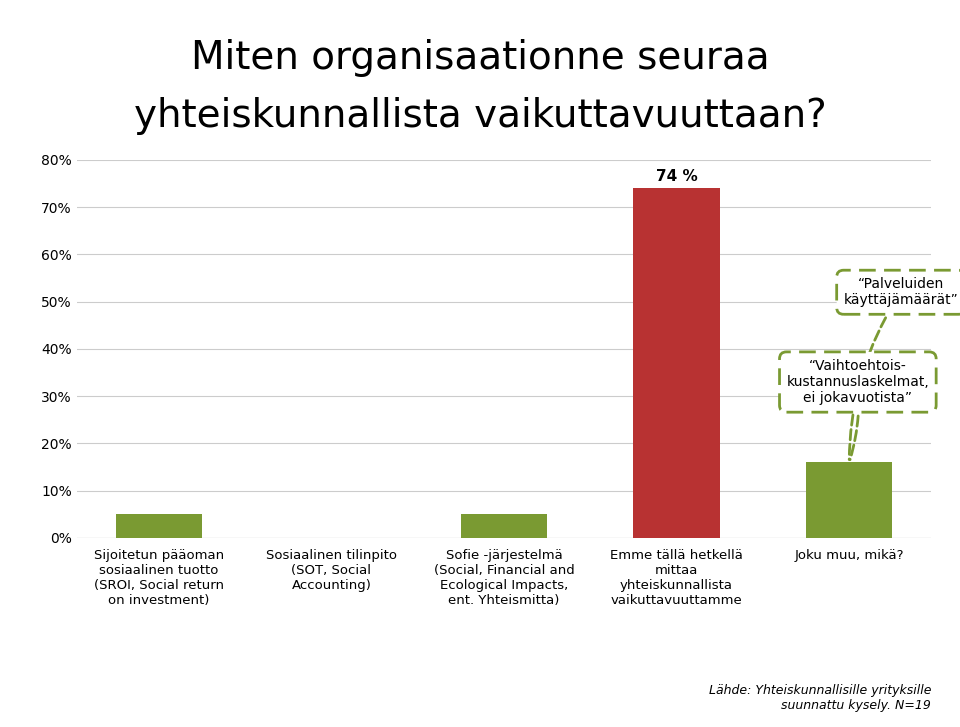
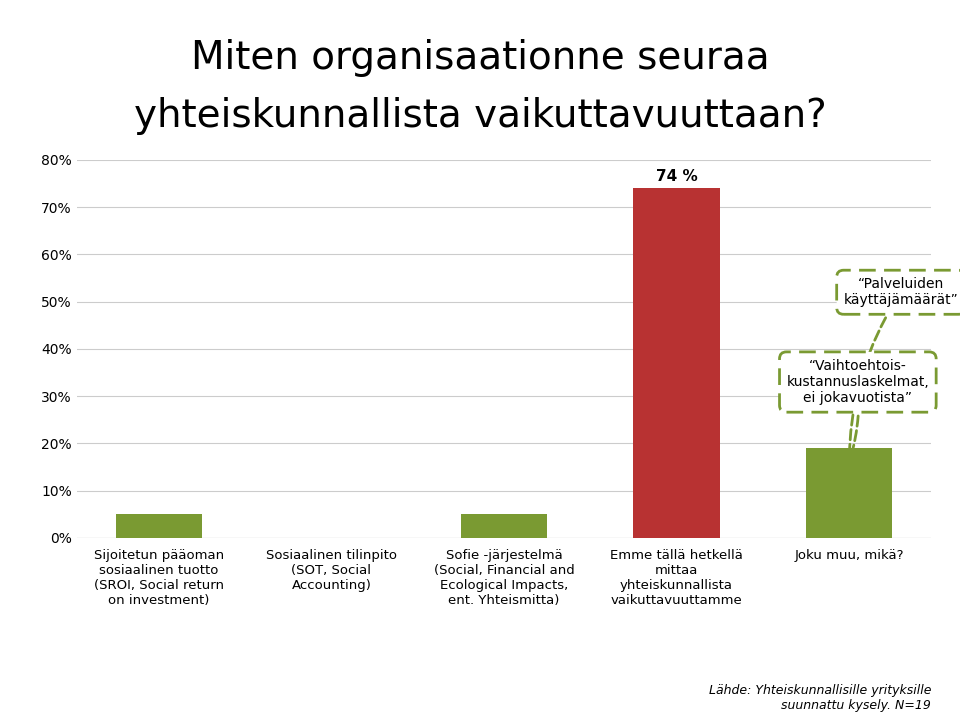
Joku muu, mikä?: 16% -> 19%
